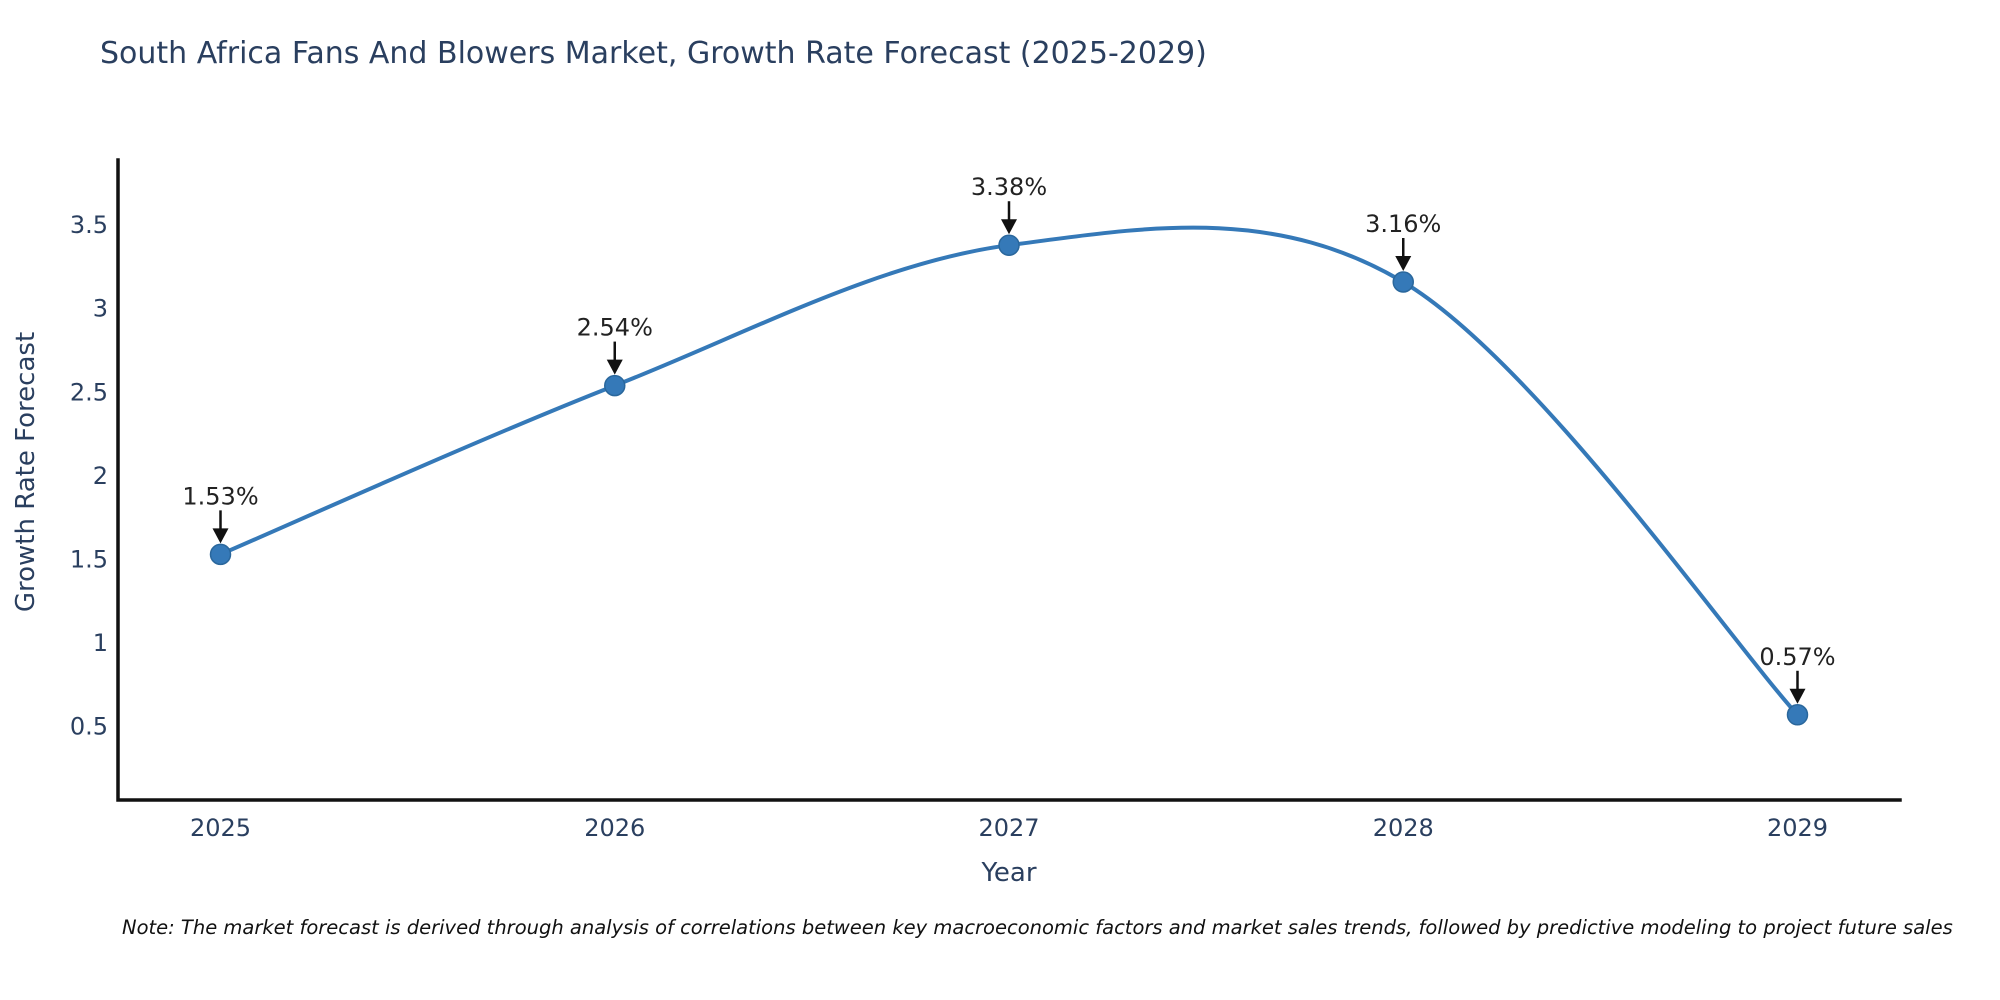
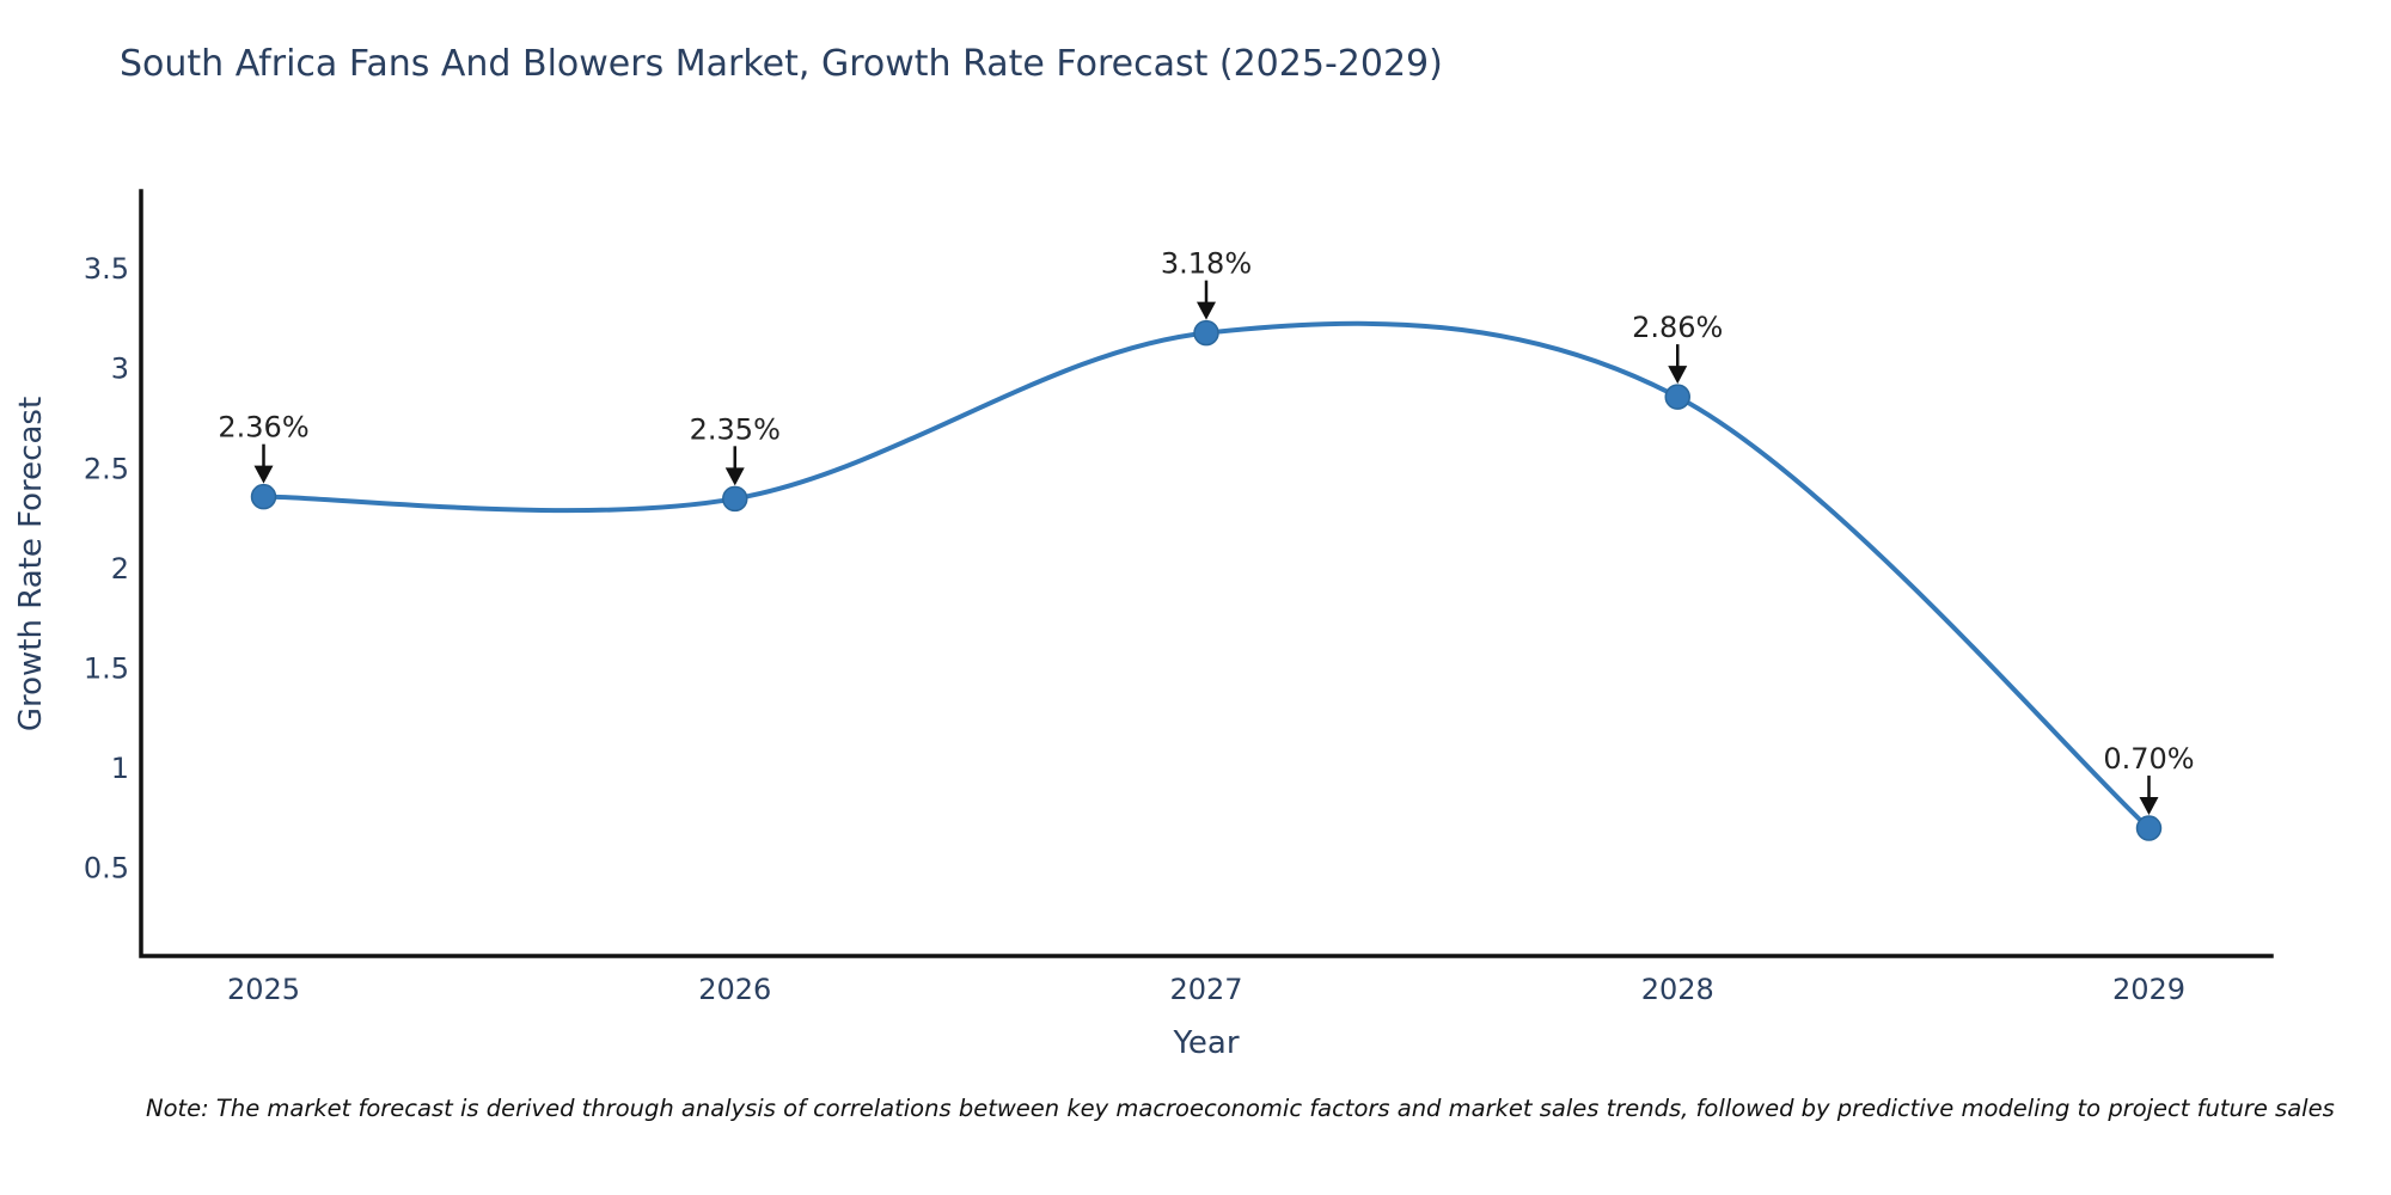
2025: 1.53% -> 2.36%
2026: 2.54% -> 2.35%
2027: 3.38% -> 3.18%
2028: 3.16% -> 2.86%
2029: 0.57% -> 0.70%
